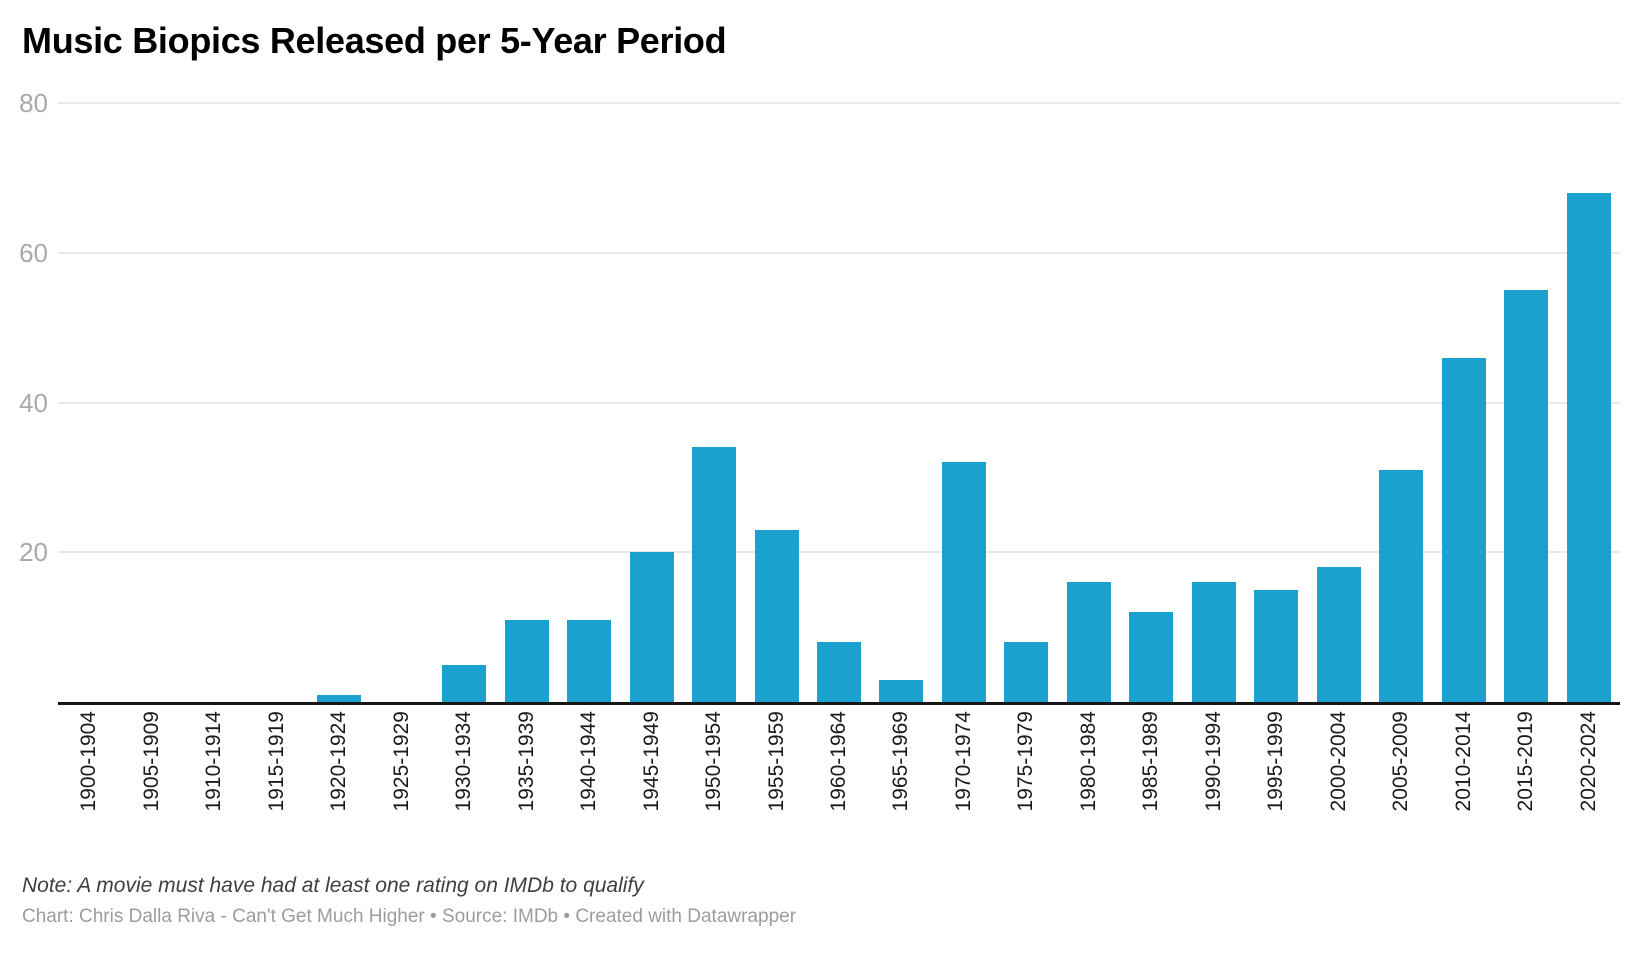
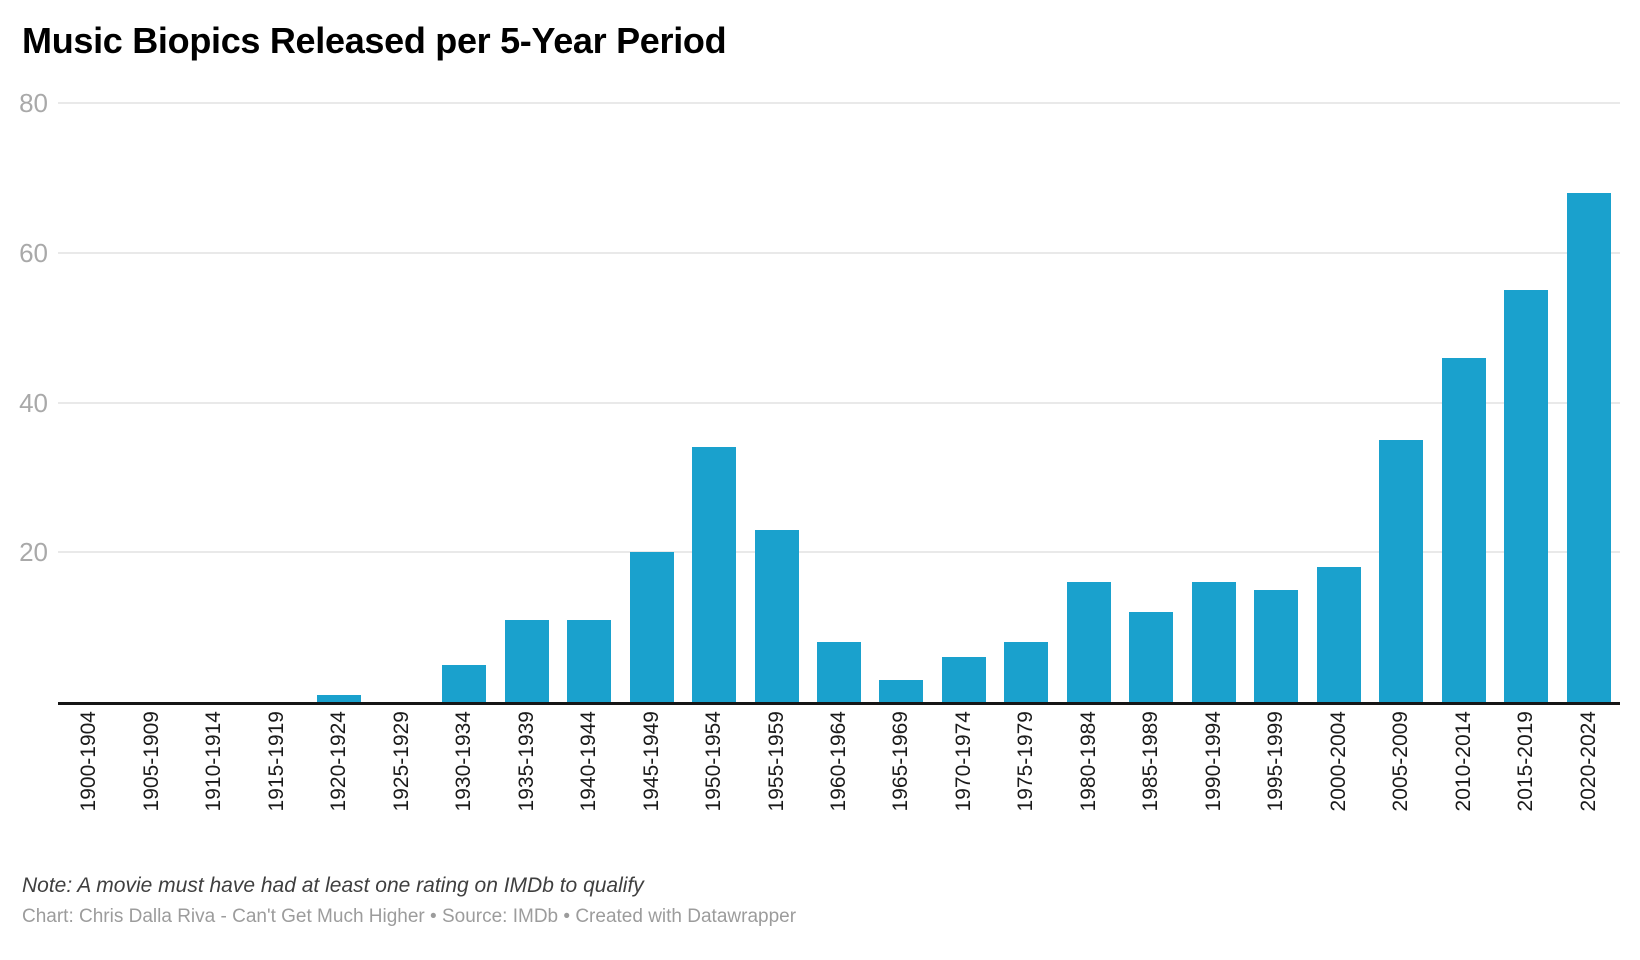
1970-1974: 32 -> 6
2005-2009: 31 -> 35
